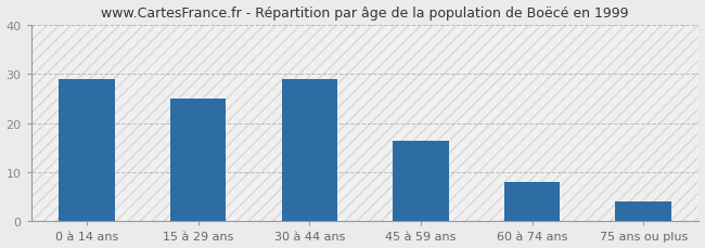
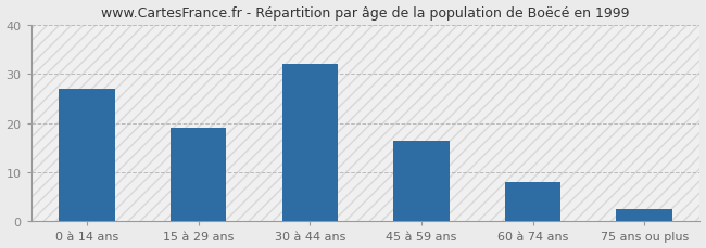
0 à 14 ans: 29.0 -> 27.0
15 à 29 ans: 25.0 -> 19.0
30 à 44 ans: 29.0 -> 32.0
75 ans ou plus: 4.0 -> 2.5
